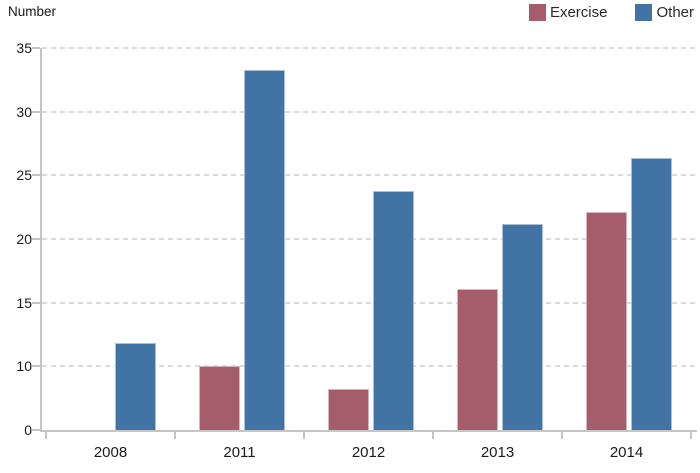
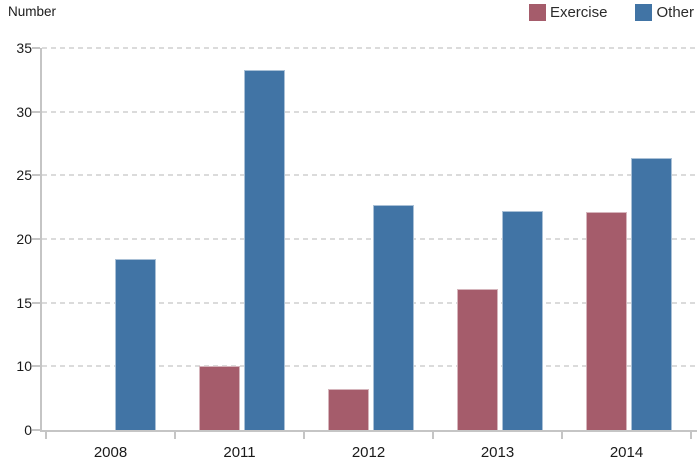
Other/2008: 11.8 -> 18.4
Other/2012: 23.8 -> 22.7
Other/2013: 21.2 -> 22.2
